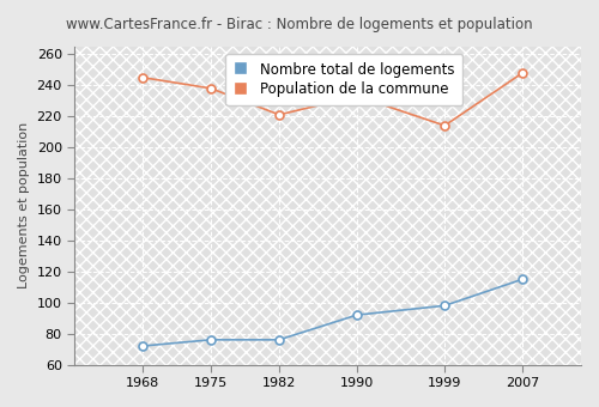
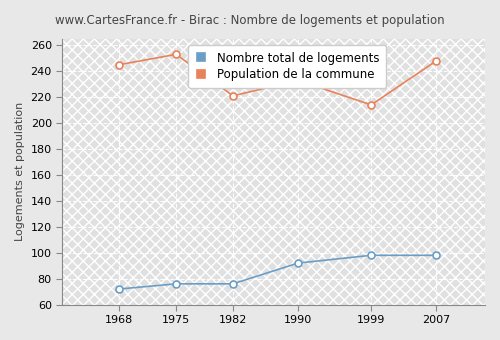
Population de la commune/1975: 238 -> 253
Nombre total de logements/2007: 115 -> 98
